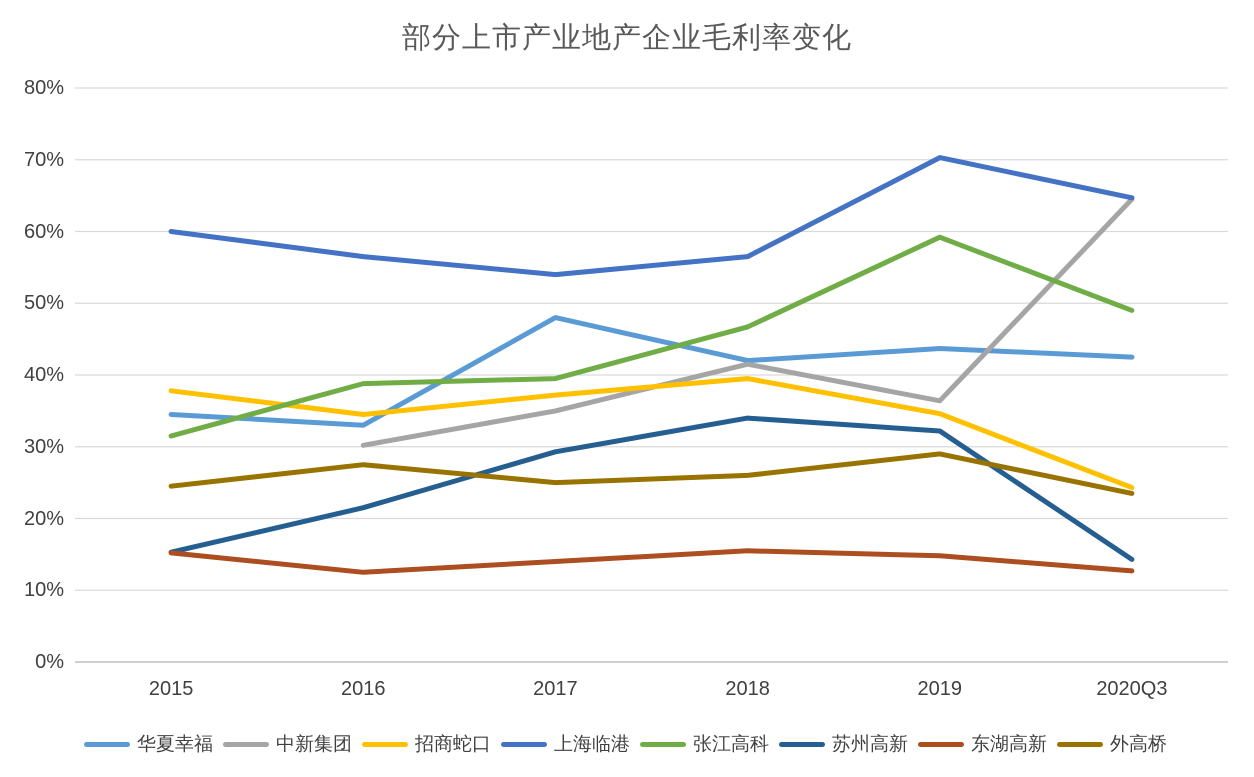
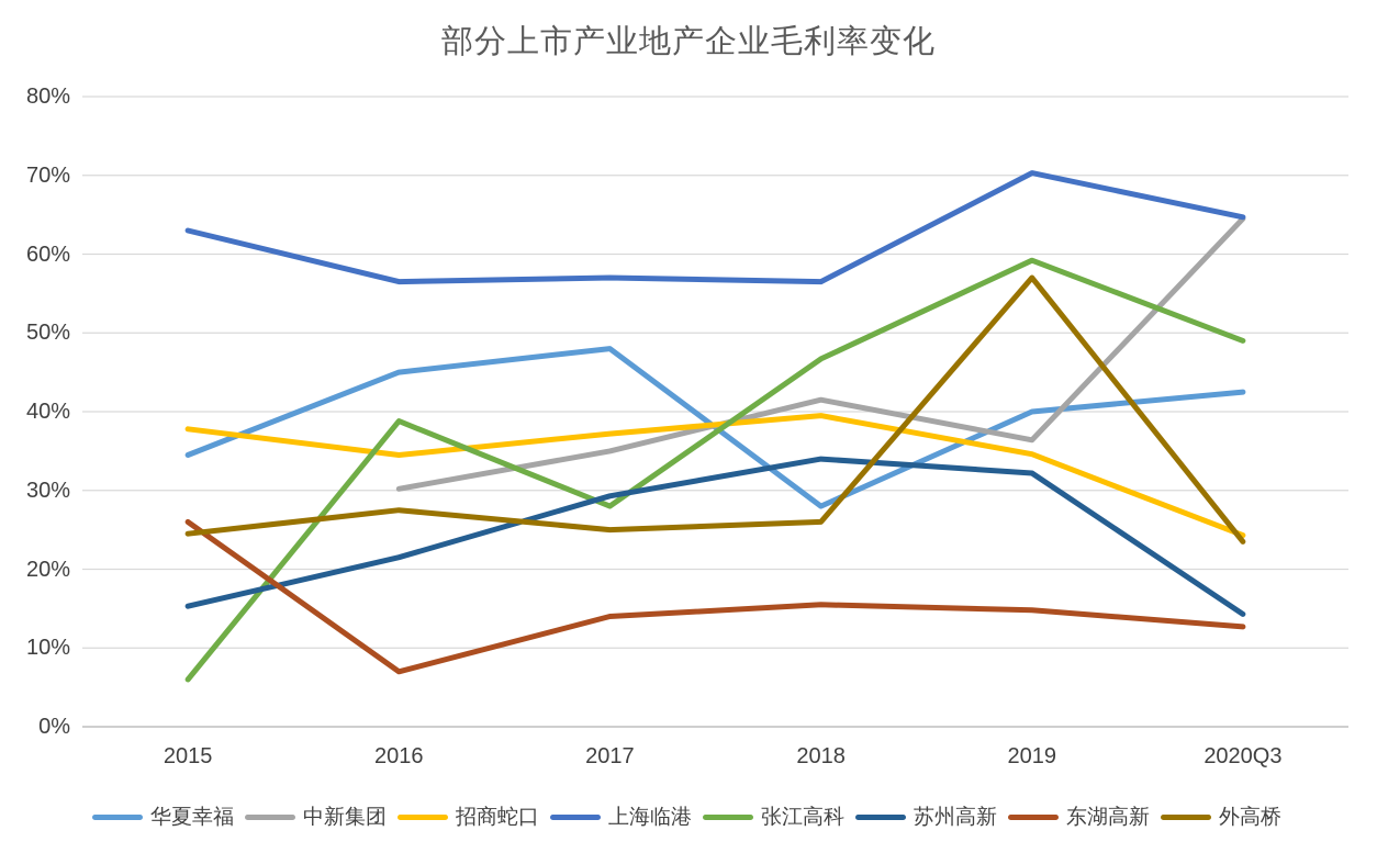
上海临港/2015: 60% -> 63%
张江高科/2015: 32% -> 6%
东湖高新/2015: 15% -> 26%
华夏幸福/2016: 33% -> 45%
东湖高新/2016: 12% -> 7%
上海临港/2017: 54% -> 57%
张江高科/2017: 40% -> 28%
华夏幸福/2018: 42% -> 28%
华夏幸福/2019: 44% -> 40%
外高桥/2019: 29% -> 57%
